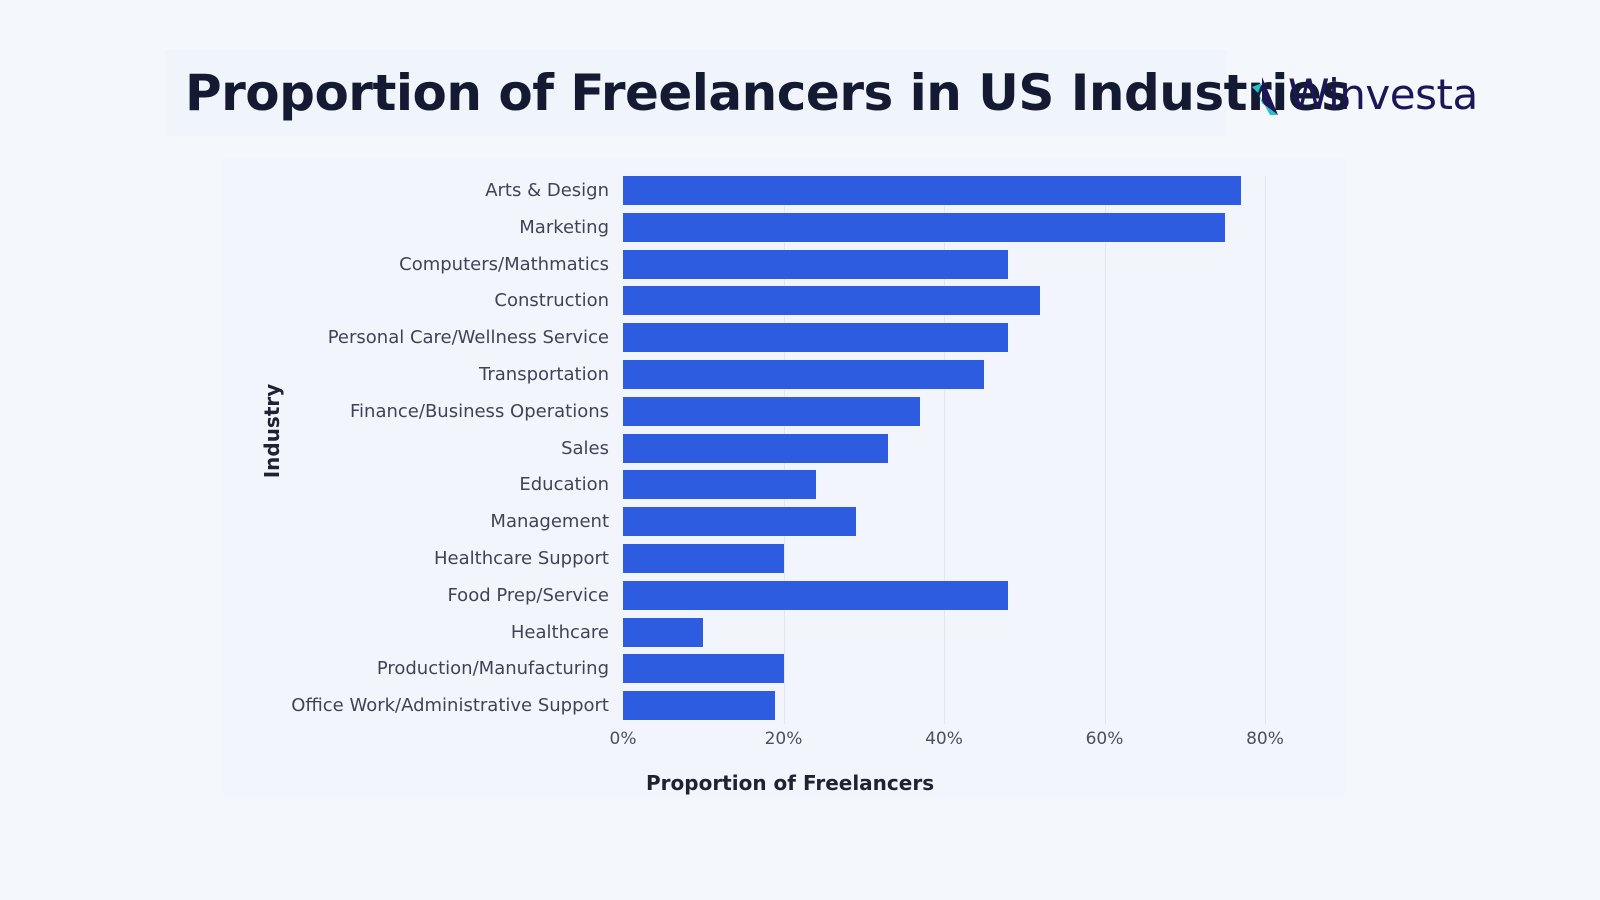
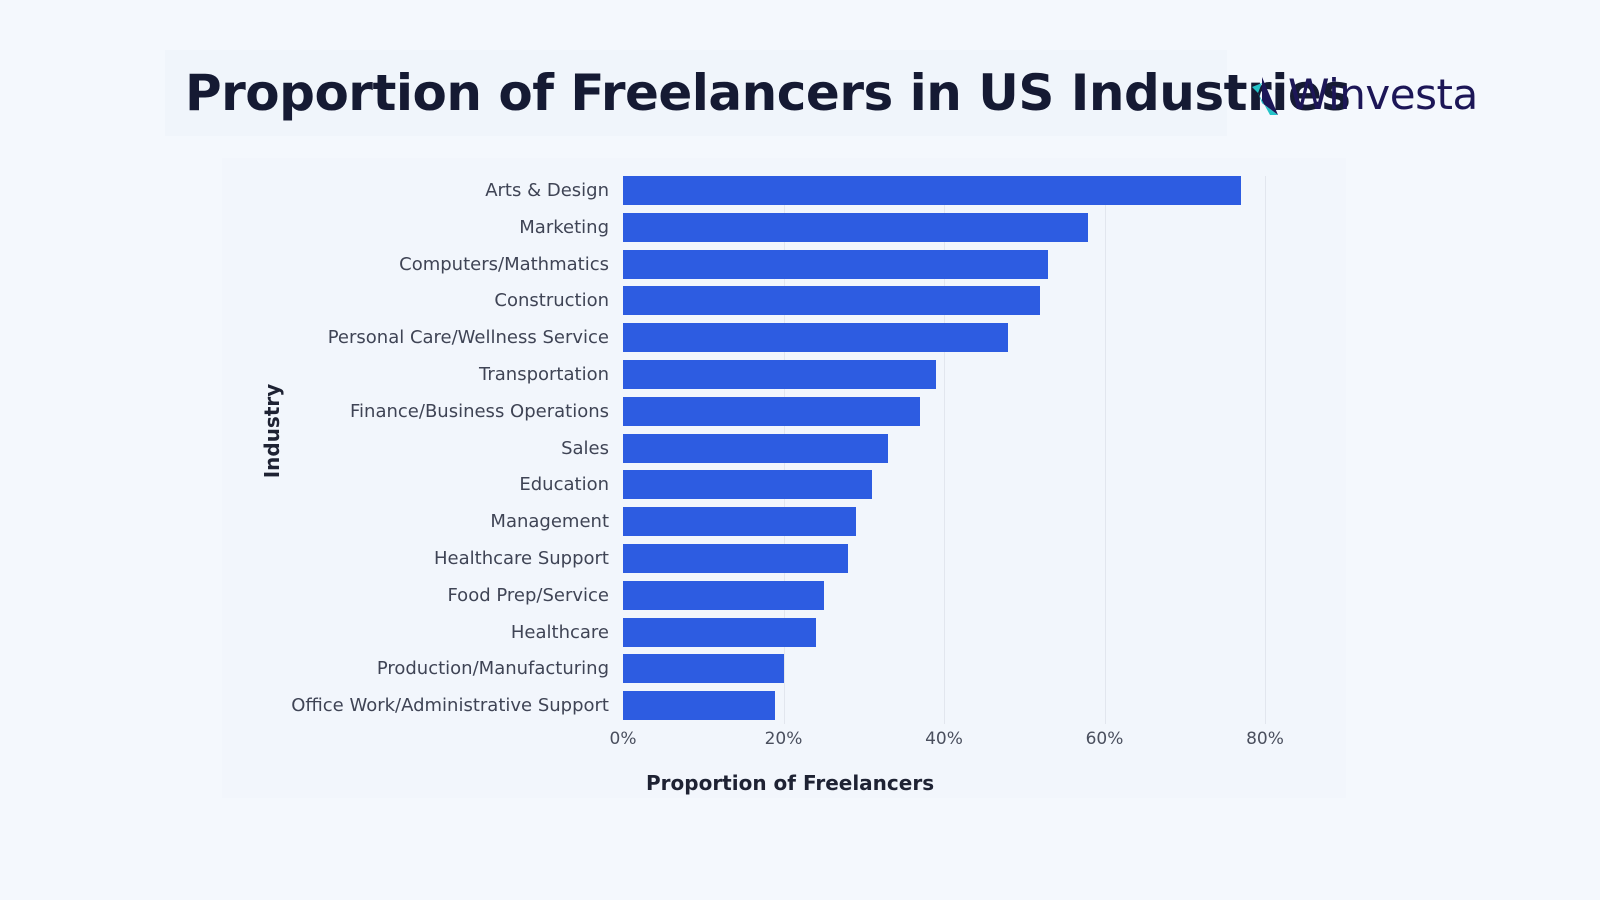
Marketing: 75% -> 58%
Computers/Mathmatics: 48% -> 53%
Transportation: 45% -> 39%
Education: 24% -> 31%
Healthcare Support: 20% -> 28%
Food Prep/Service: 48% -> 25%
Healthcare: 10% -> 24%
